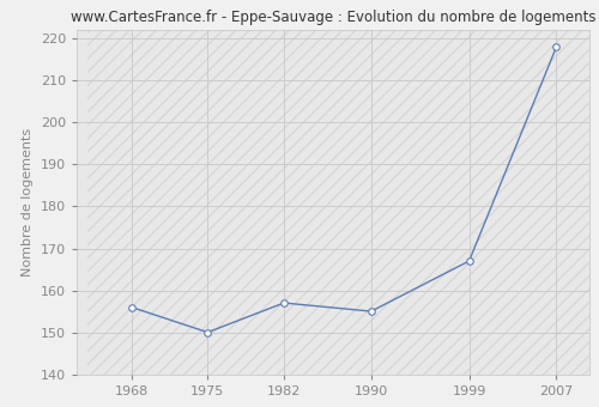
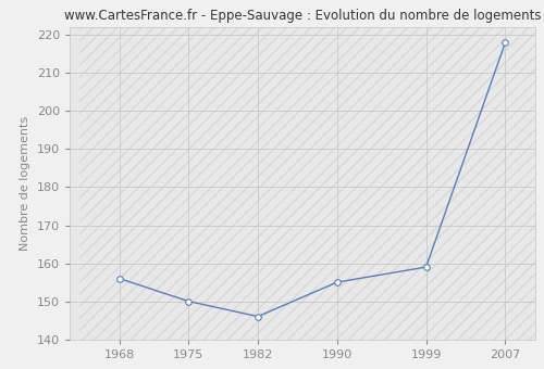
1982: 157 -> 146
1999: 167 -> 159
